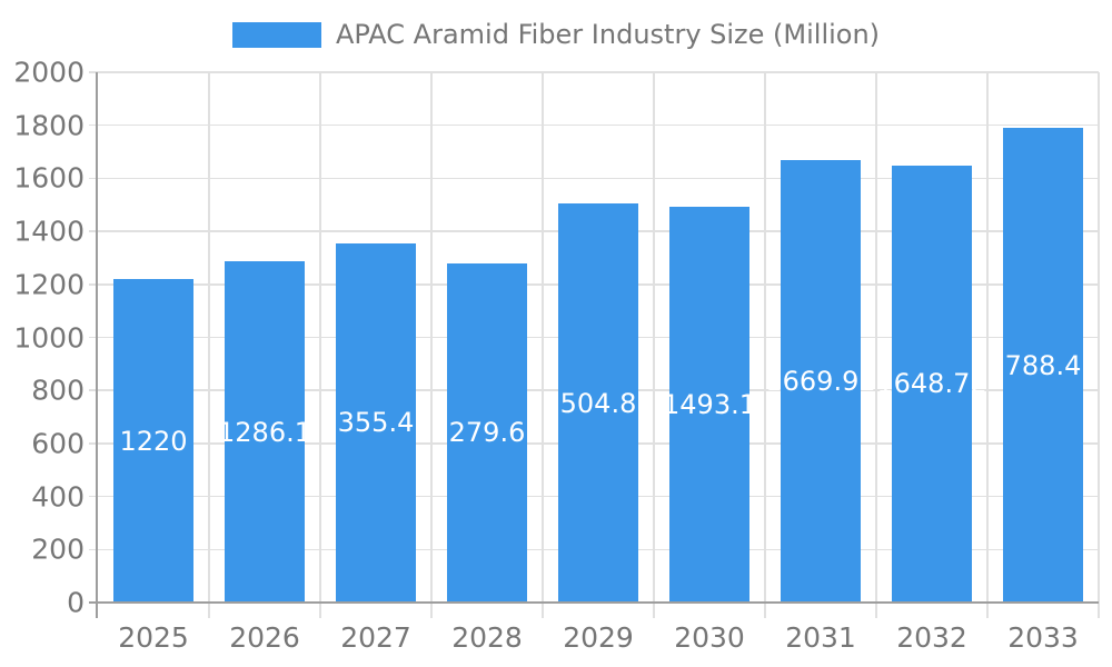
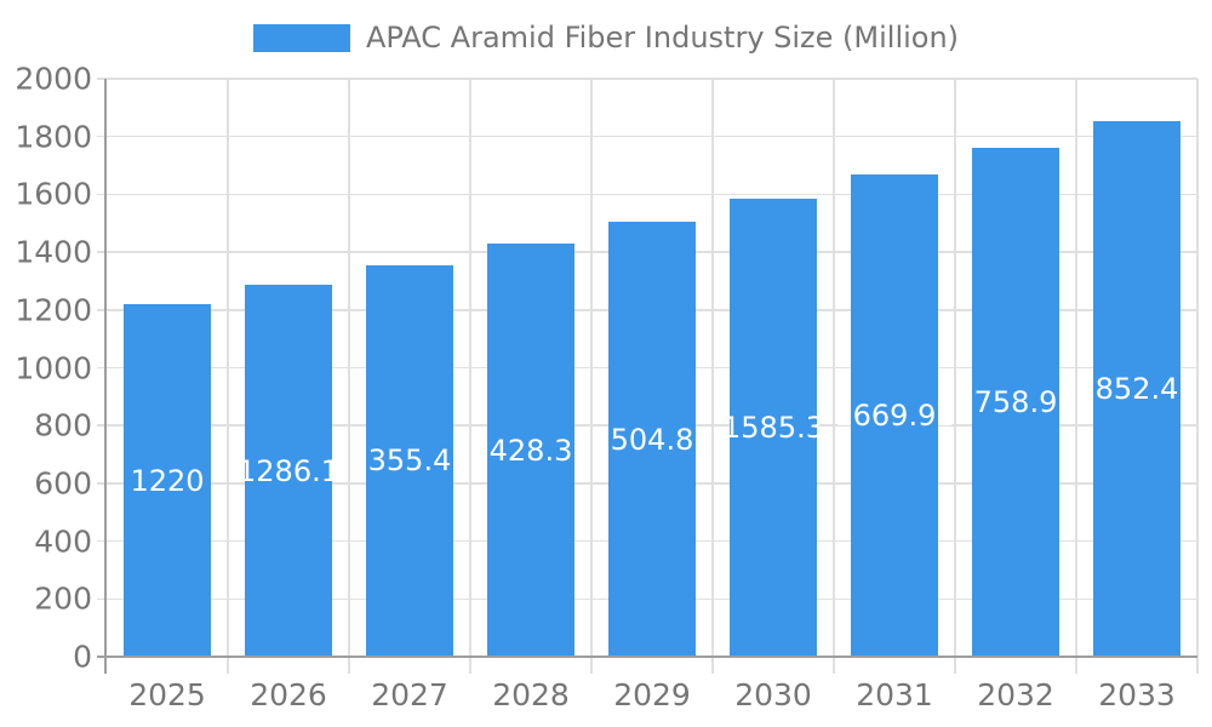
2028: 1279.61 -> 1428.33
2030: 1493.1 -> 1585.3
2032: 1648.72 -> 1758.91
2033: 1788.41 -> 1852.46
